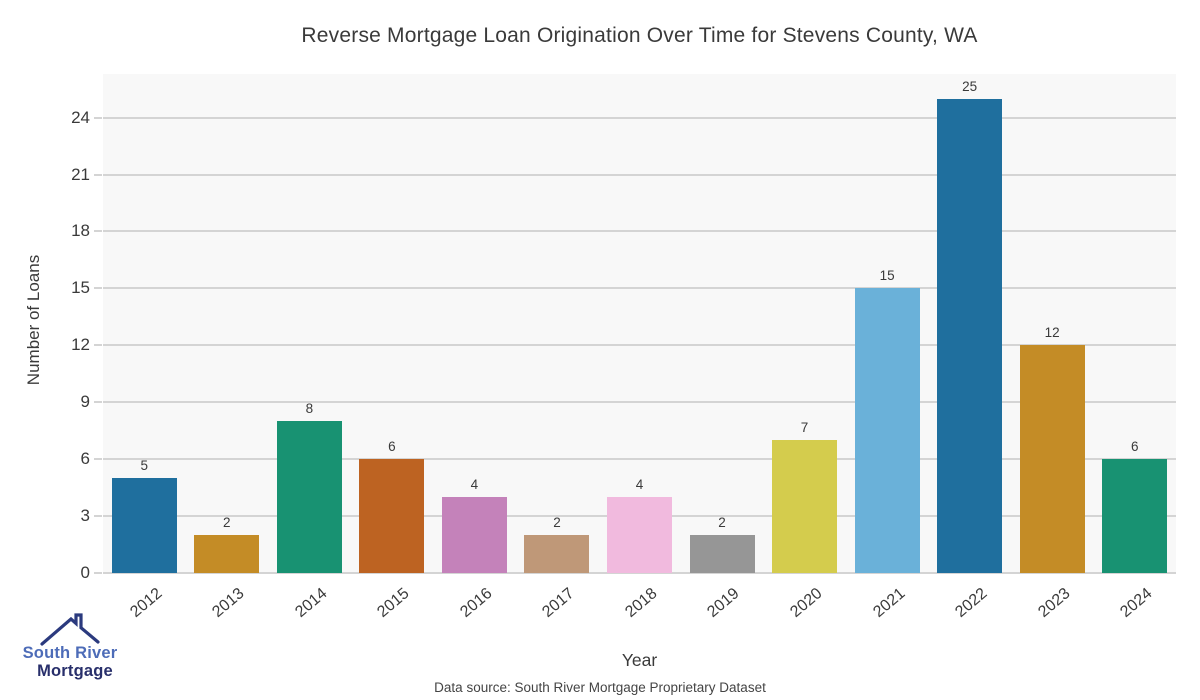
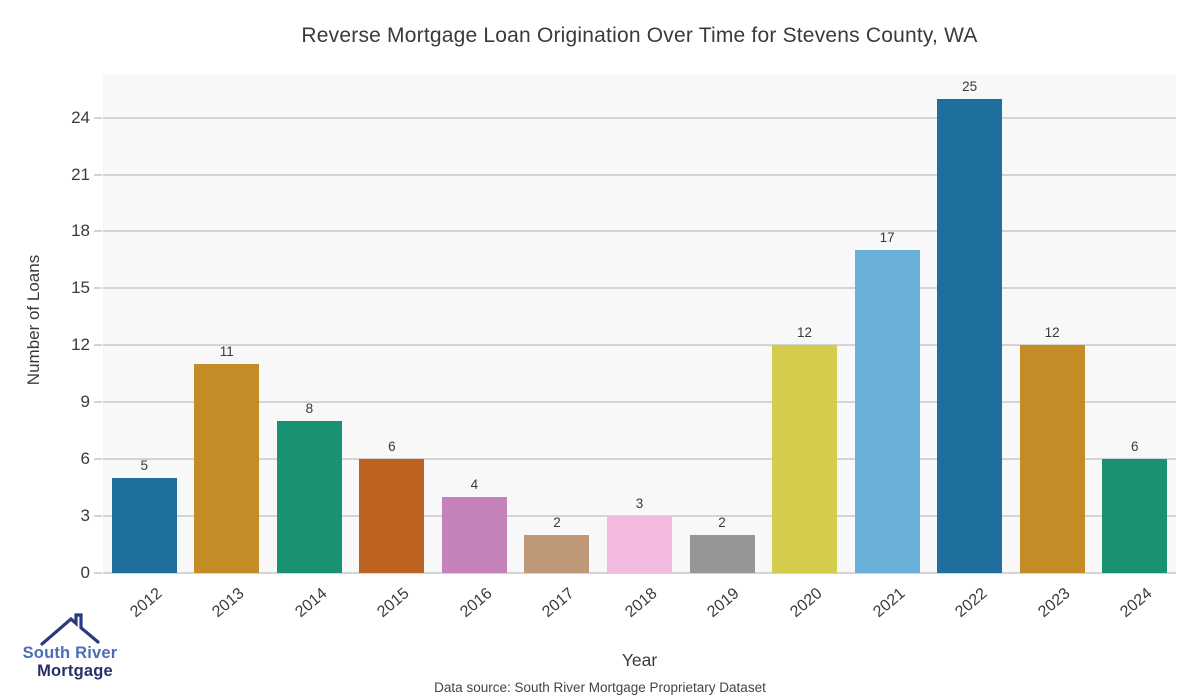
2013: 2 -> 11
2018: 4 -> 3
2020: 7 -> 12
2021: 15 -> 17
